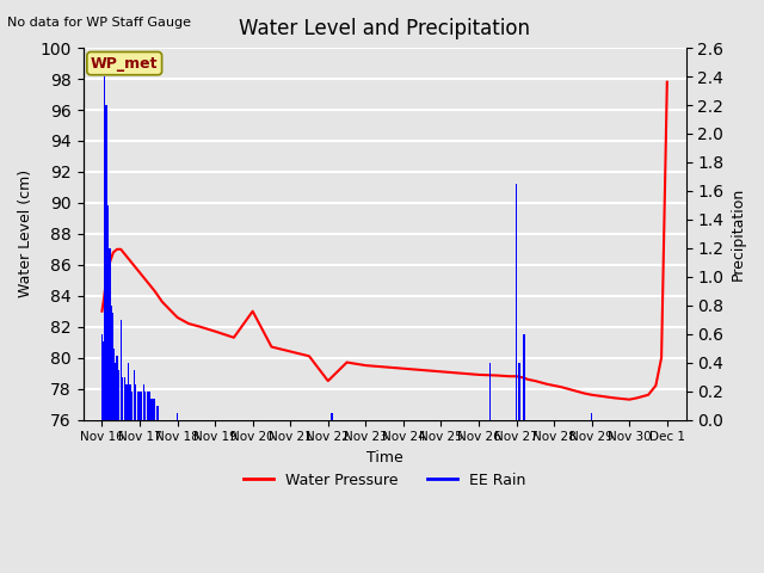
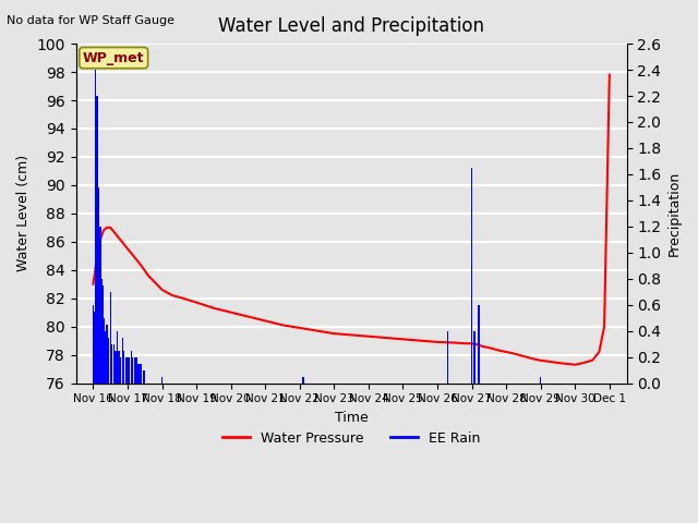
Water Pressure/Nov 20: 83.0 -> 81.0
Water Pressure/Nov 22: 78.5 -> 79.9
